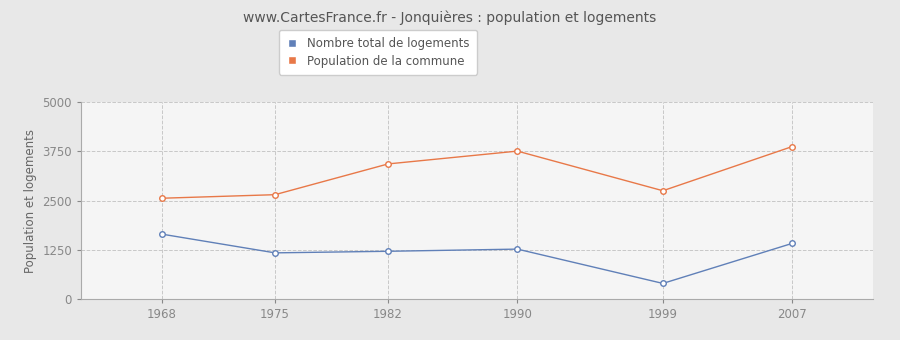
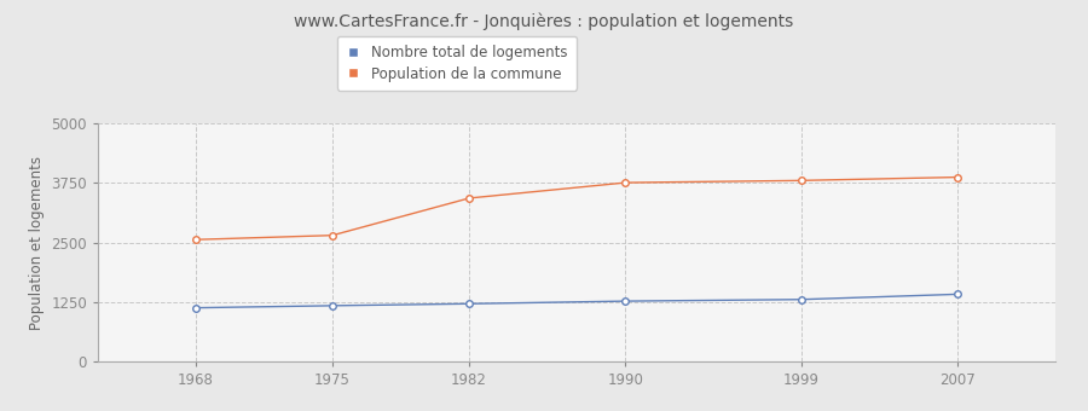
Nombre total de logements/1968: 1650 -> 1130
Nombre total de logements/1999: 400 -> 1300
Population de la commune/1999: 2750 -> 3800
